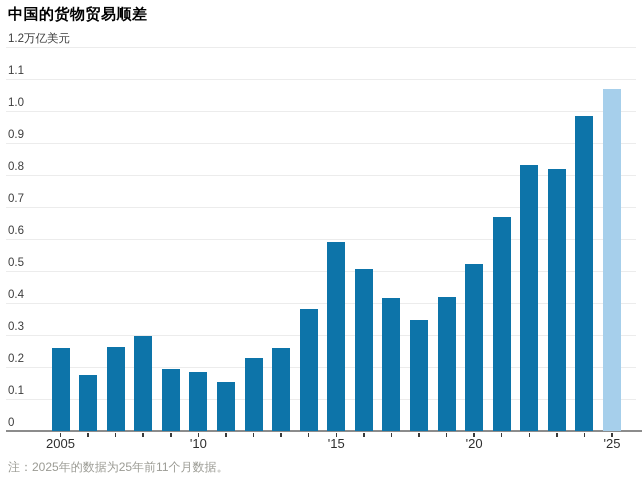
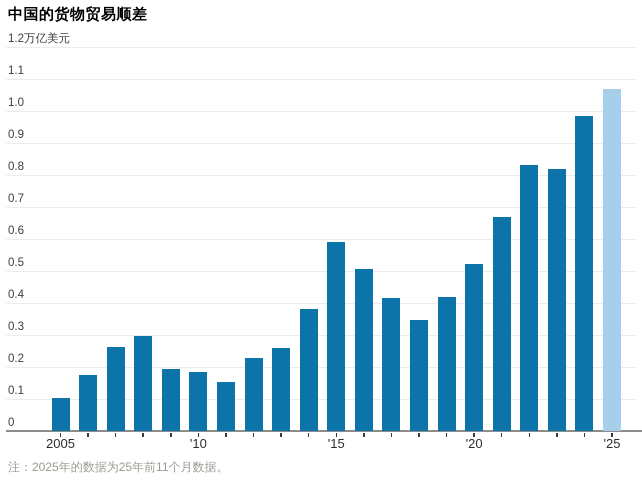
2005: 0.26 -> 0.10
